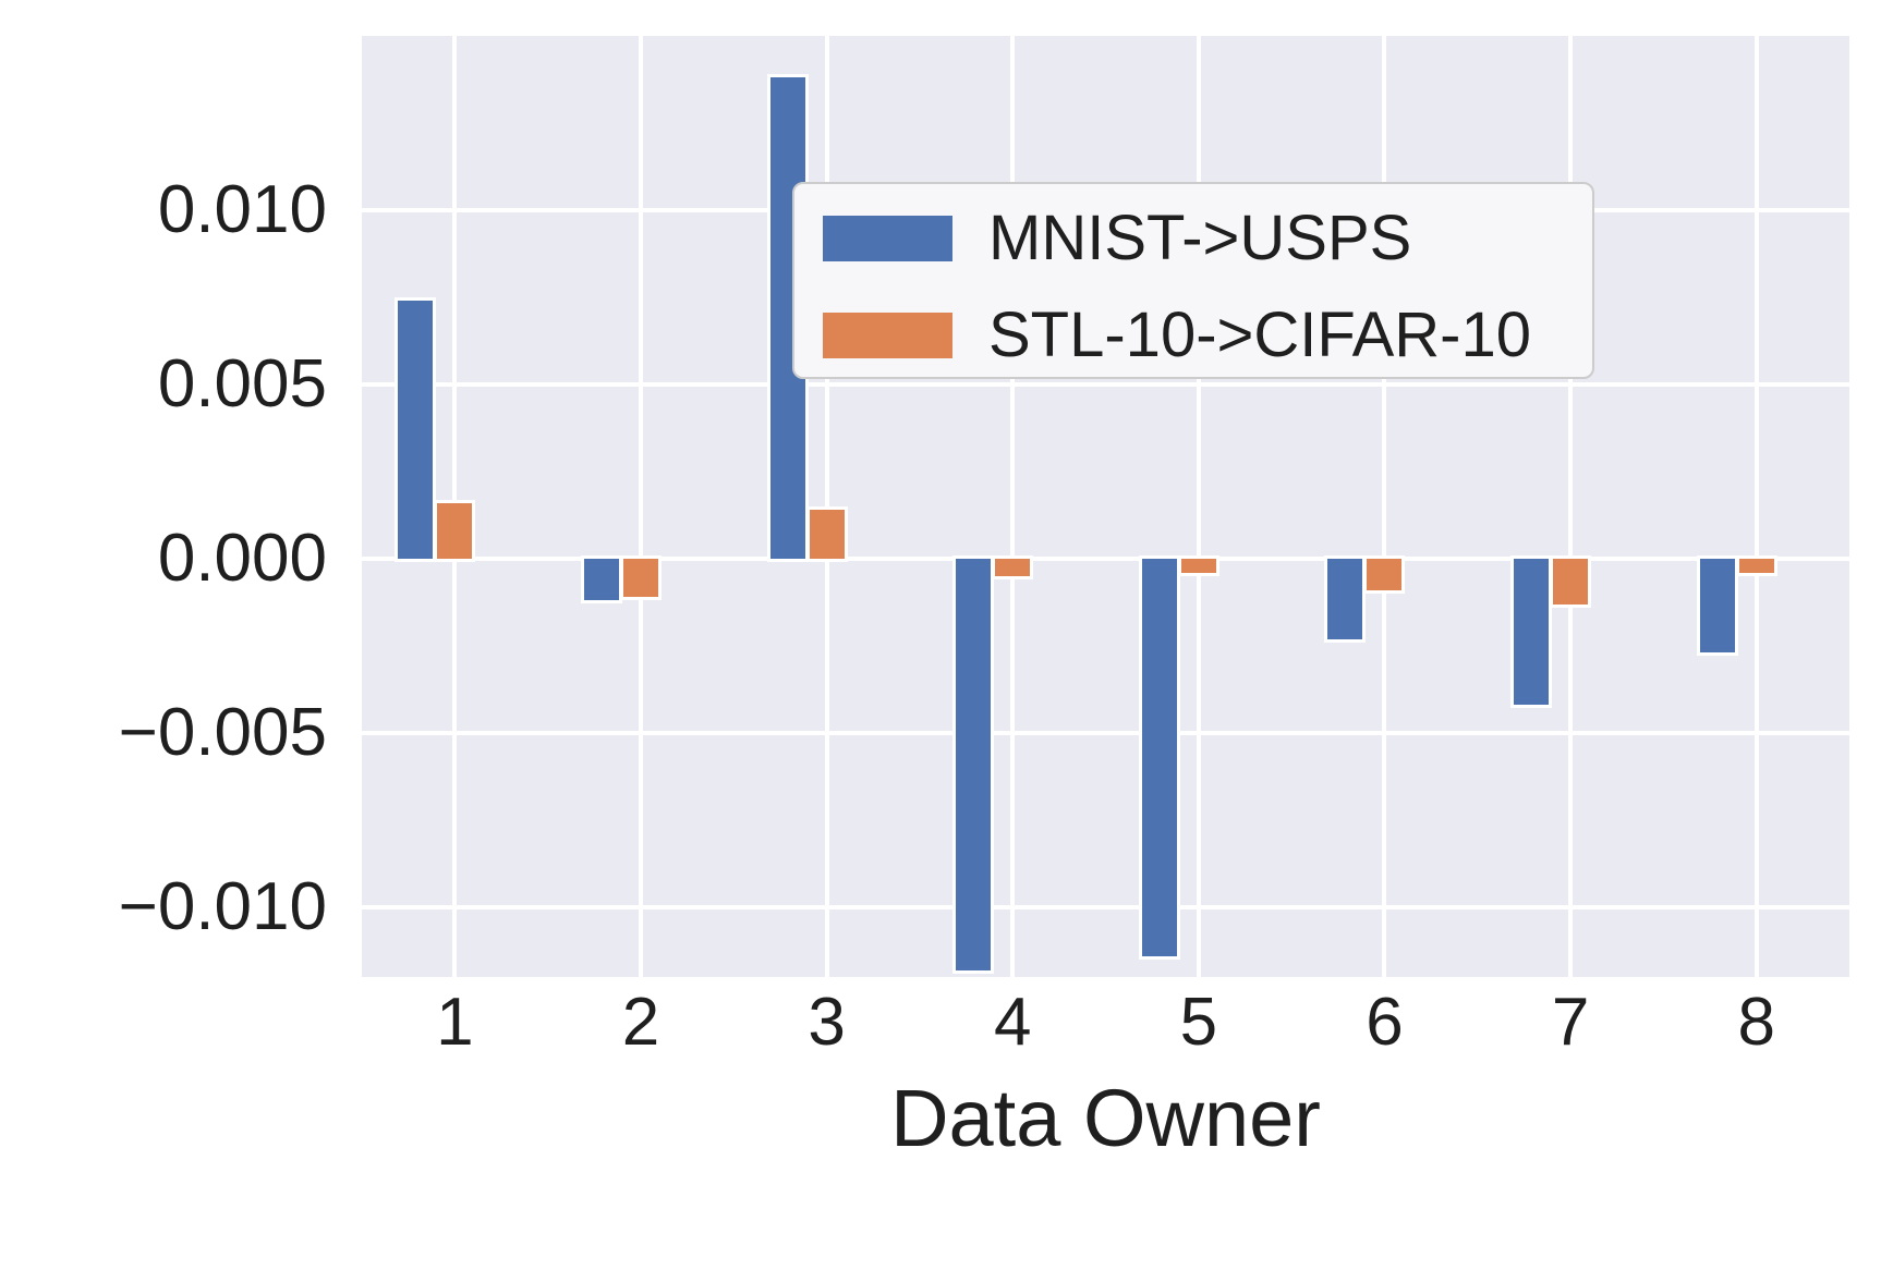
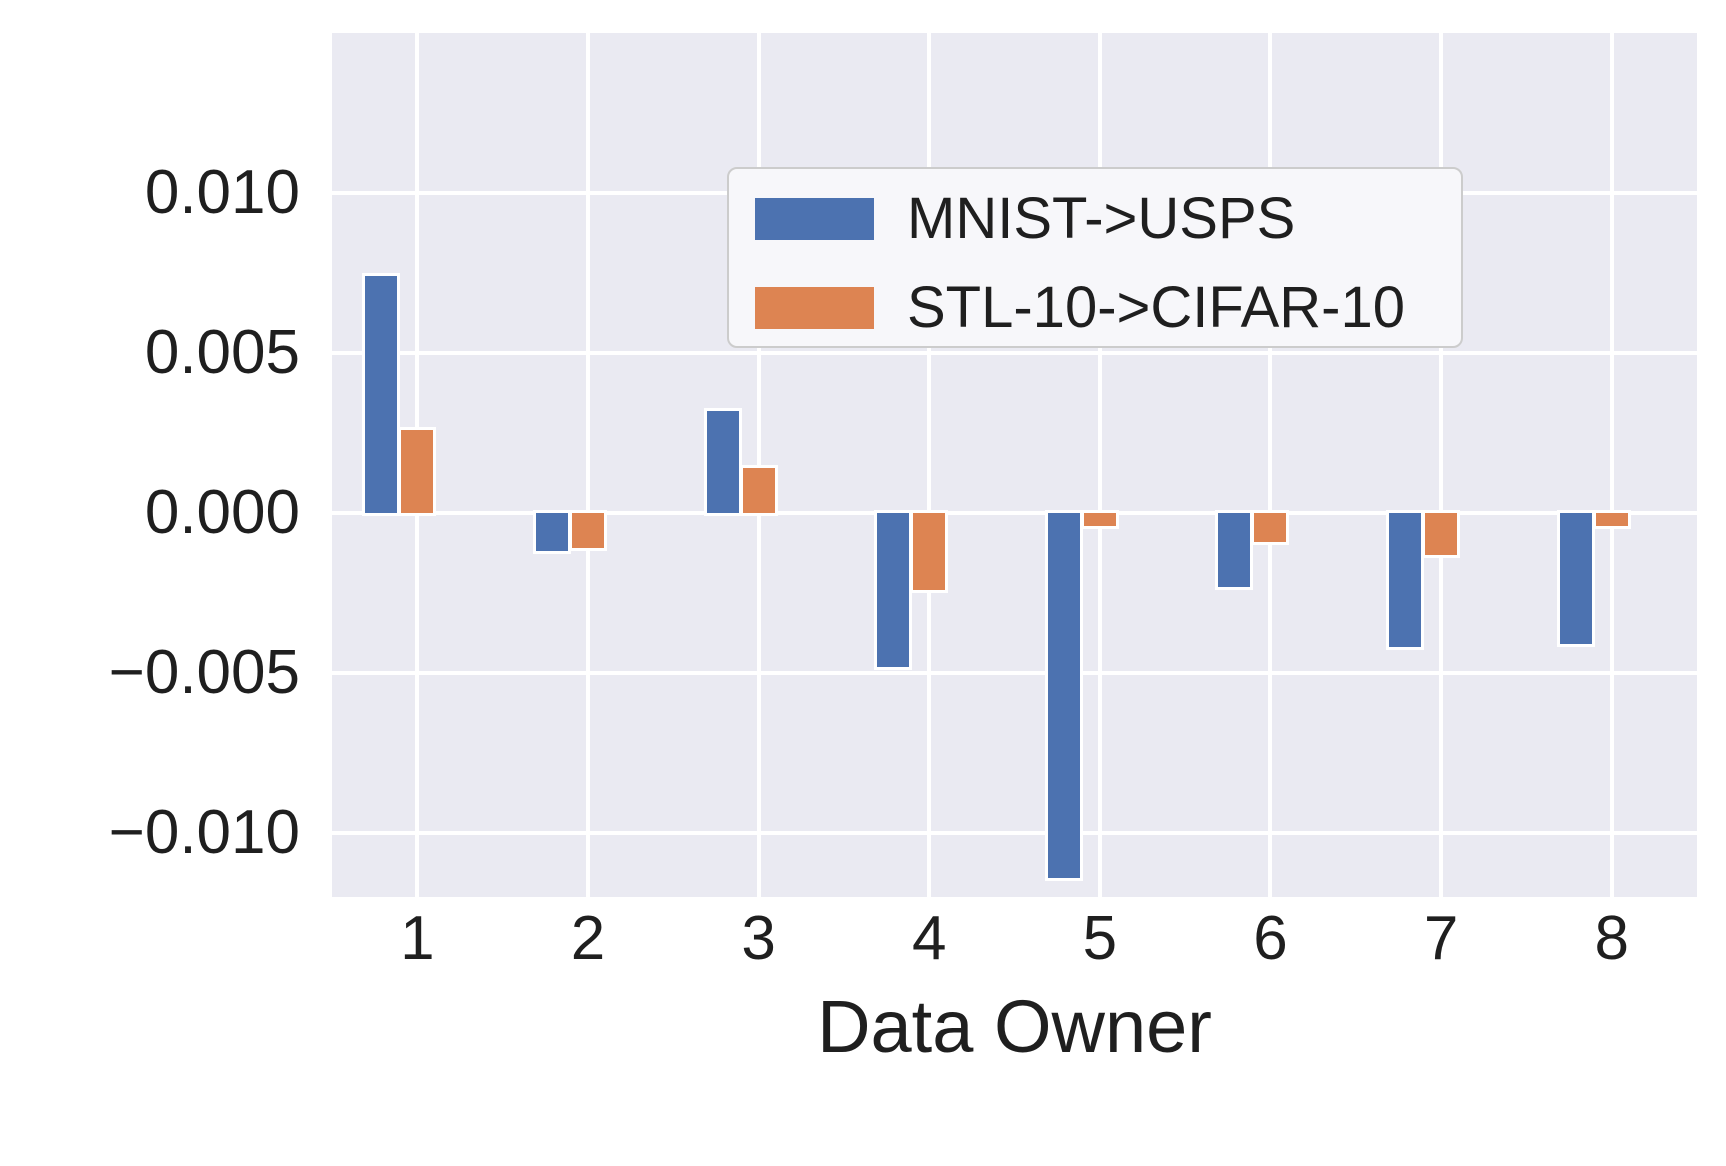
STL-10->CIFAR-10/1: 0.0016 -> 0.0026
MNIST->USPS/3: 0.0138 -> 0.0032
MNIST->USPS/4: -0.0118 -> -0.0048
STL-10->CIFAR-10/4: -0.0005 -> -0.0024
MNIST->USPS/8: -0.0027 -> -0.0041
